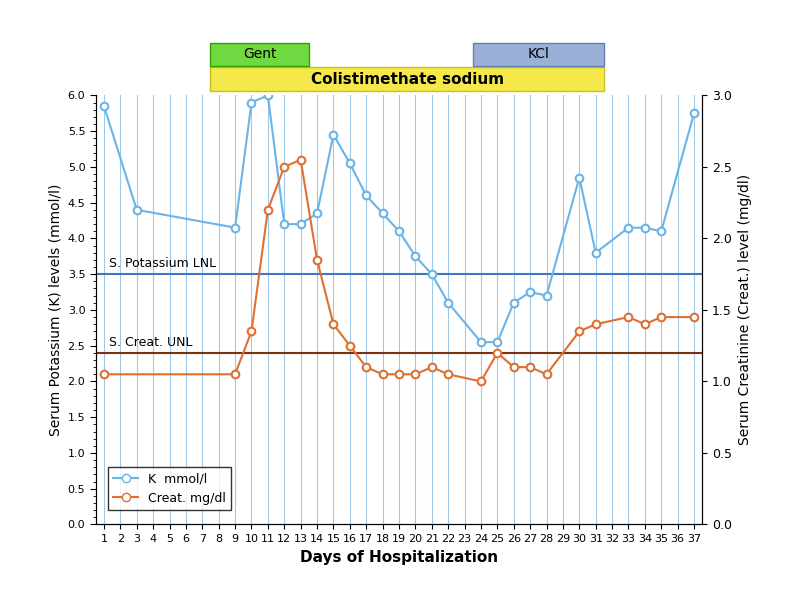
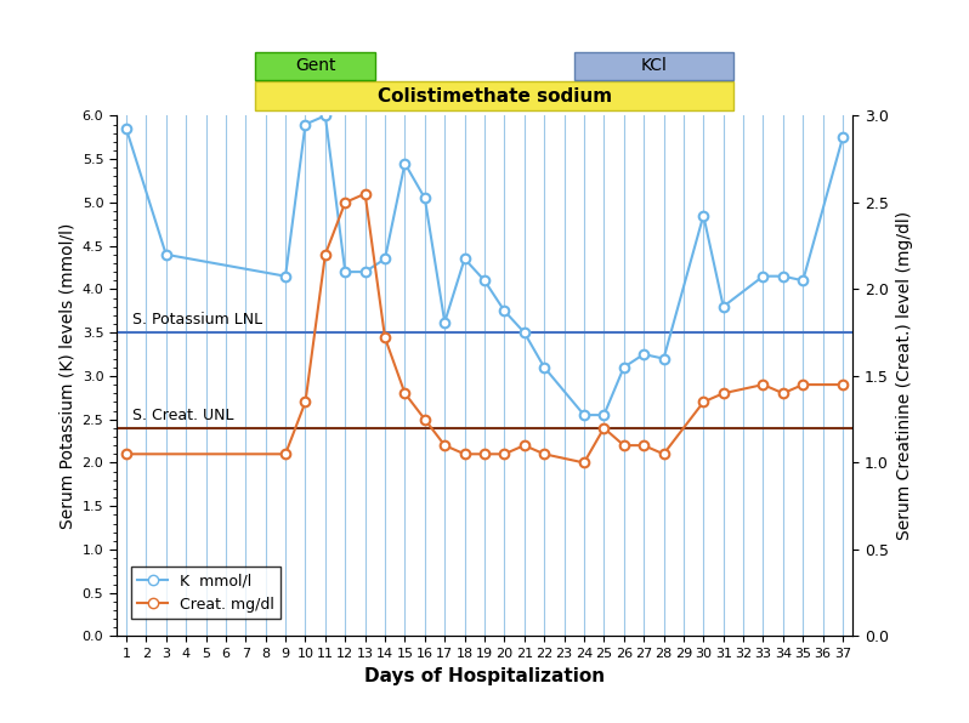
Creat. mg/dl/14: 1.85 -> 1.72
K mmol/l/17: 4.60 -> 3.62
